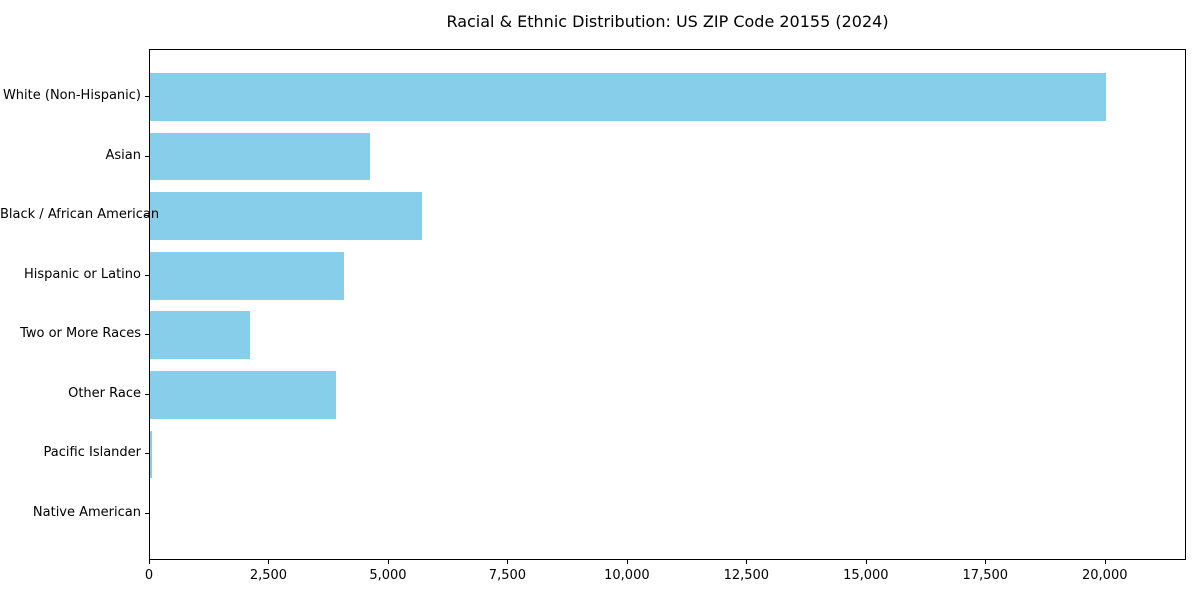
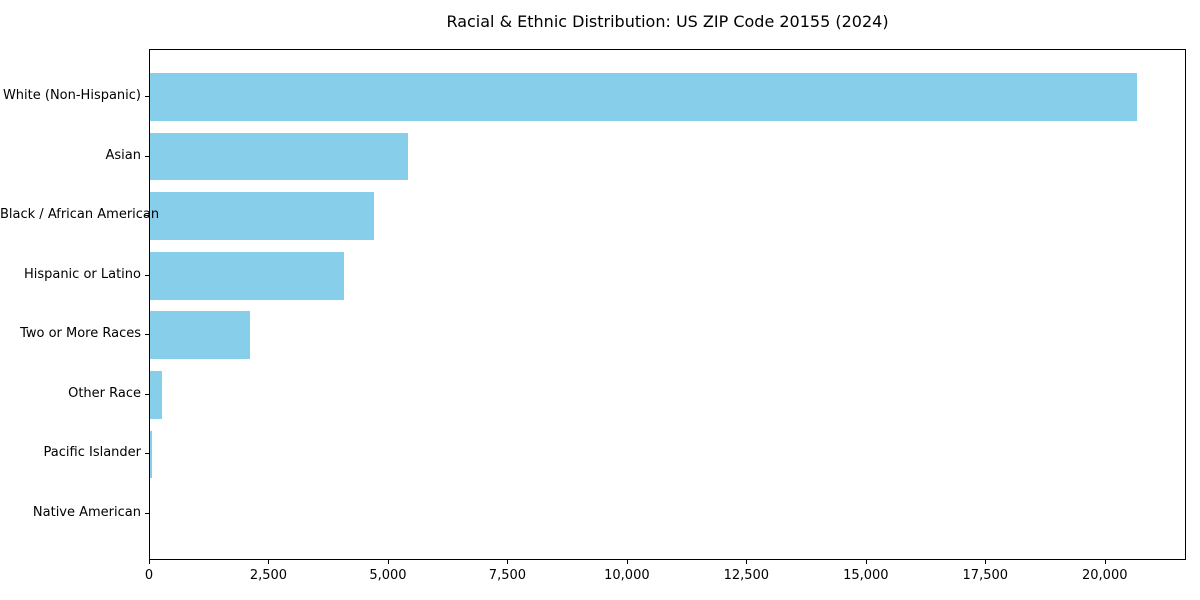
White (Non-Hispanic): 20000 -> 20700
Asian: 4600 -> 5400
Black / African American: 5700 -> 4700
Other Race: 3900 -> 200
